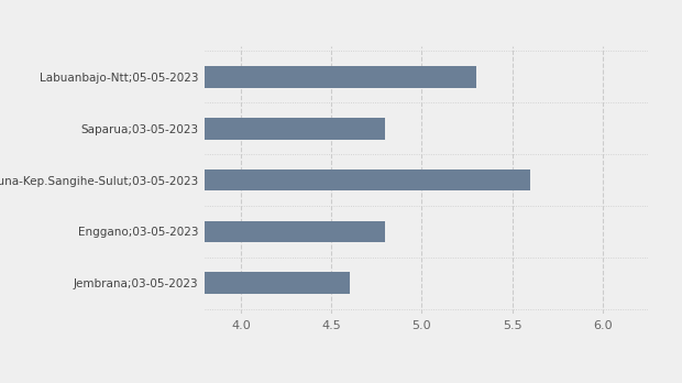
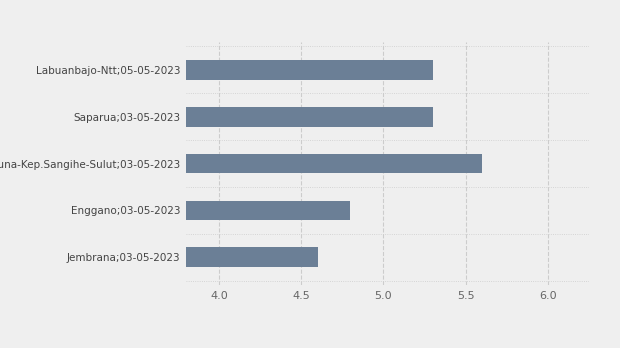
Saparua;03-05-2023: 4.8 -> 5.3
